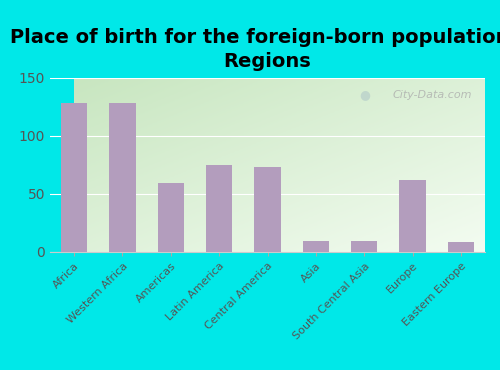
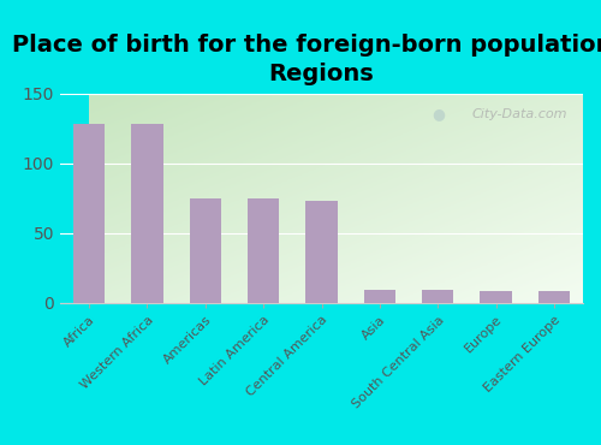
Americas: 59 -> 75
Europe: 62 -> 8
